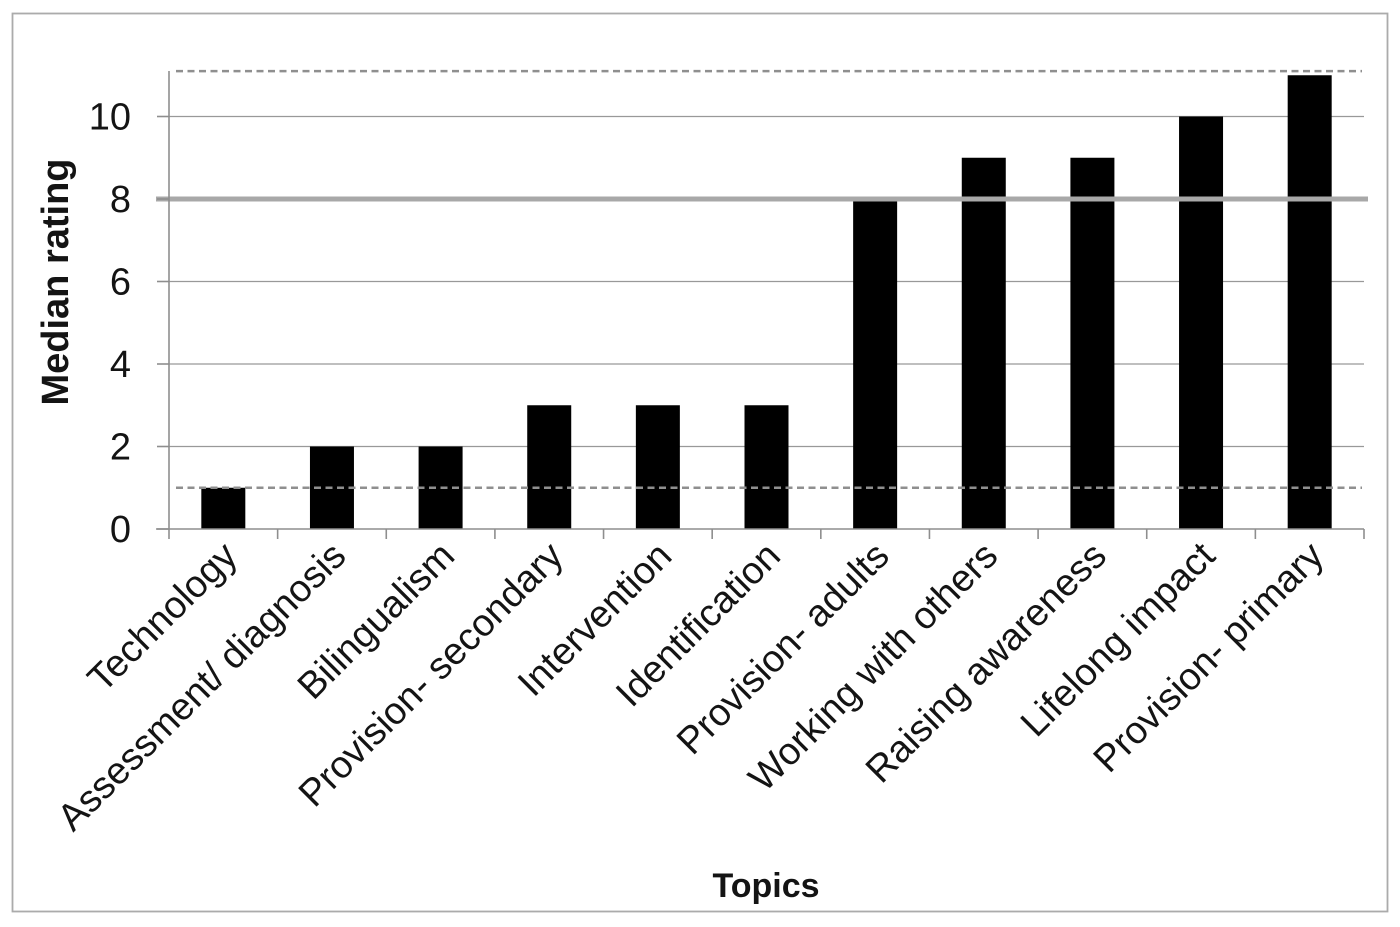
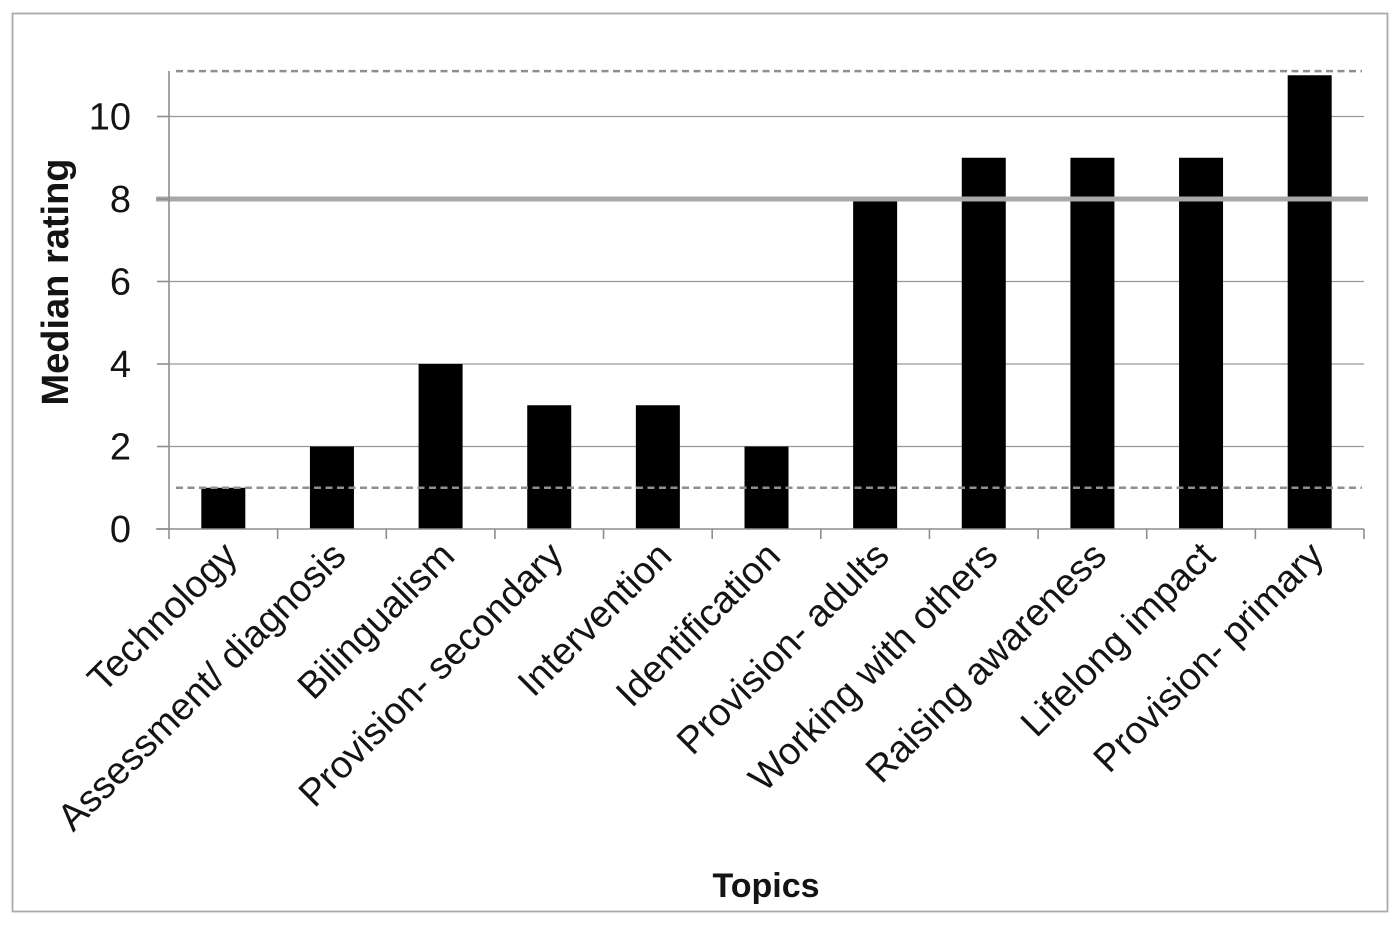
Bilingualism: 2 -> 4
Identification: 3 -> 2
Lifelong impact: 10 -> 9
